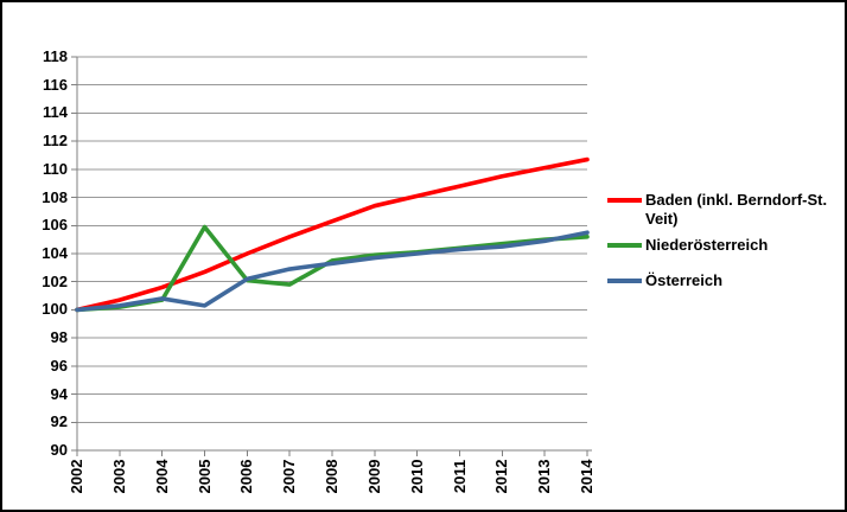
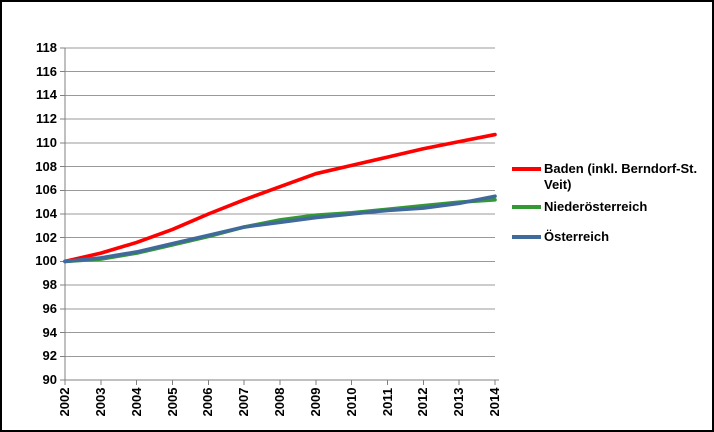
Niederösterreich/2005: 105.9 -> 101.4
Österreich/2005: 100.3 -> 101.5
Niederösterreich/2007: 101.8 -> 102.9
